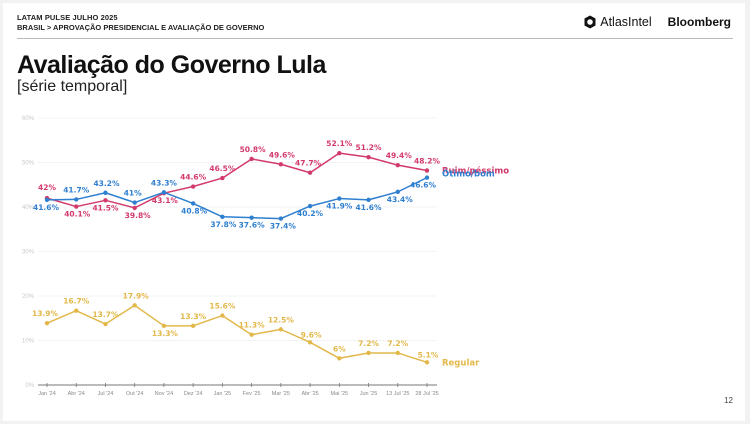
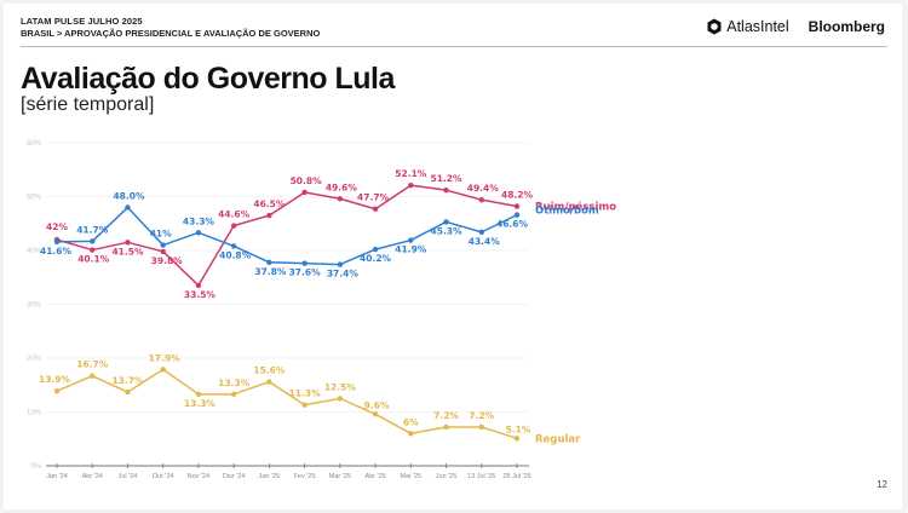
Ótimo/bom/Jul '24: 43.2% -> 48.0%
Ruim/péssimo/Nov '24: 43.1% -> 33.5%
Ótimo/bom/Jun '25: 41.6% -> 45.3%
